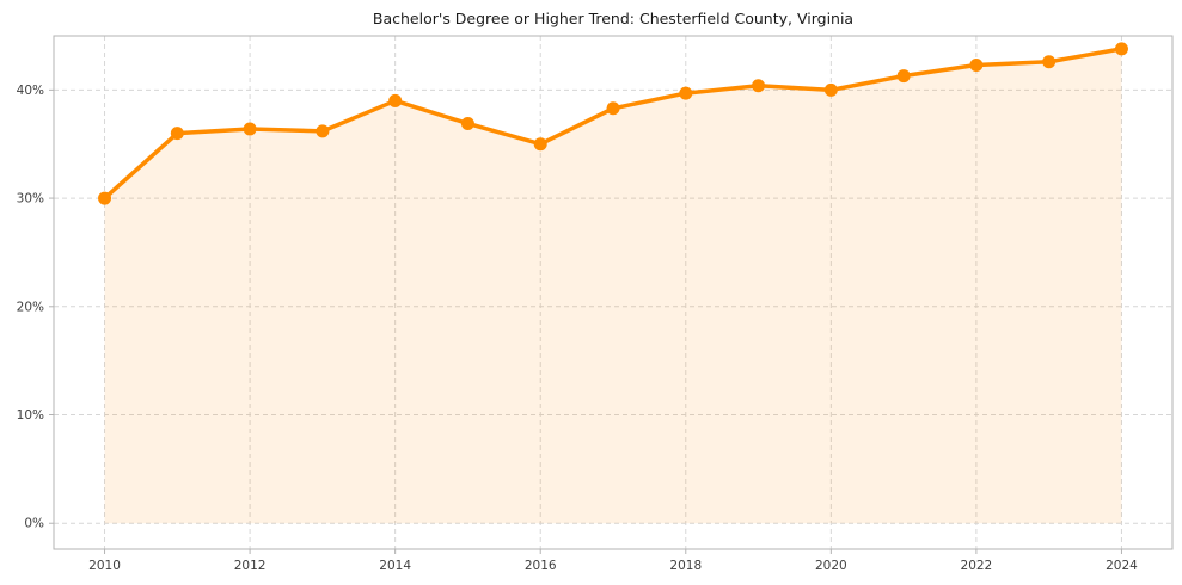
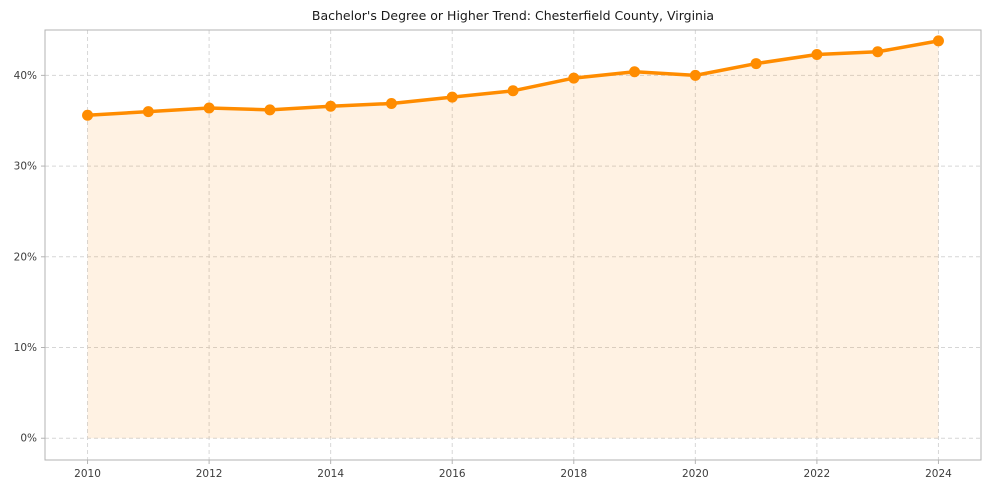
2010: 30% -> 36%
2014: 39% -> 37%
2016: 35% -> 38%
